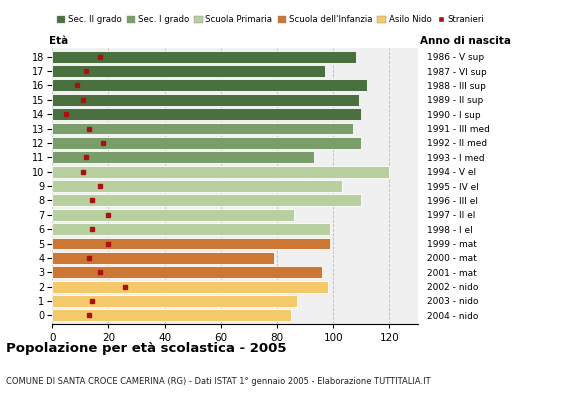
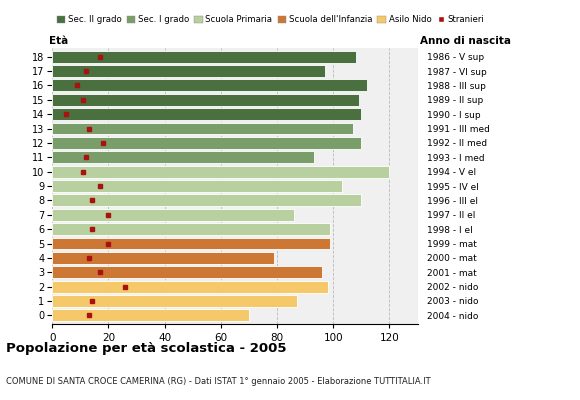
0: 85 -> 70
